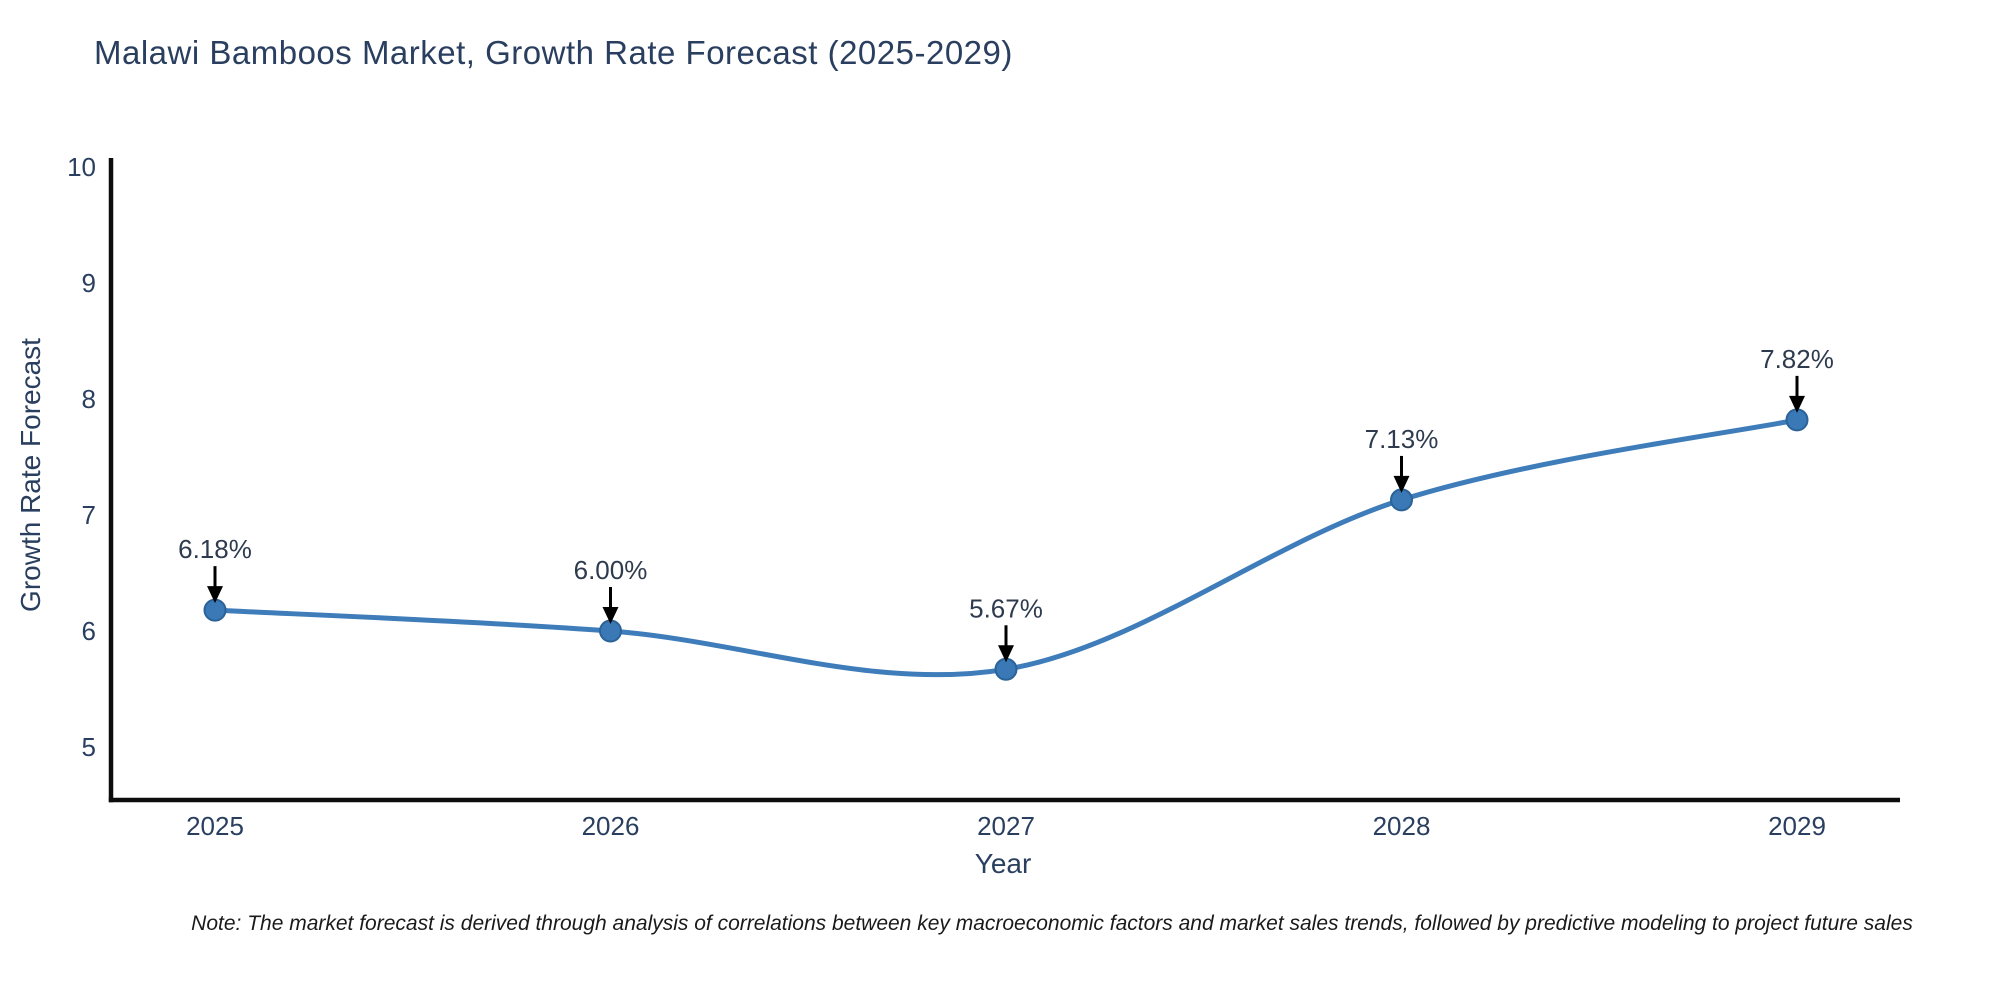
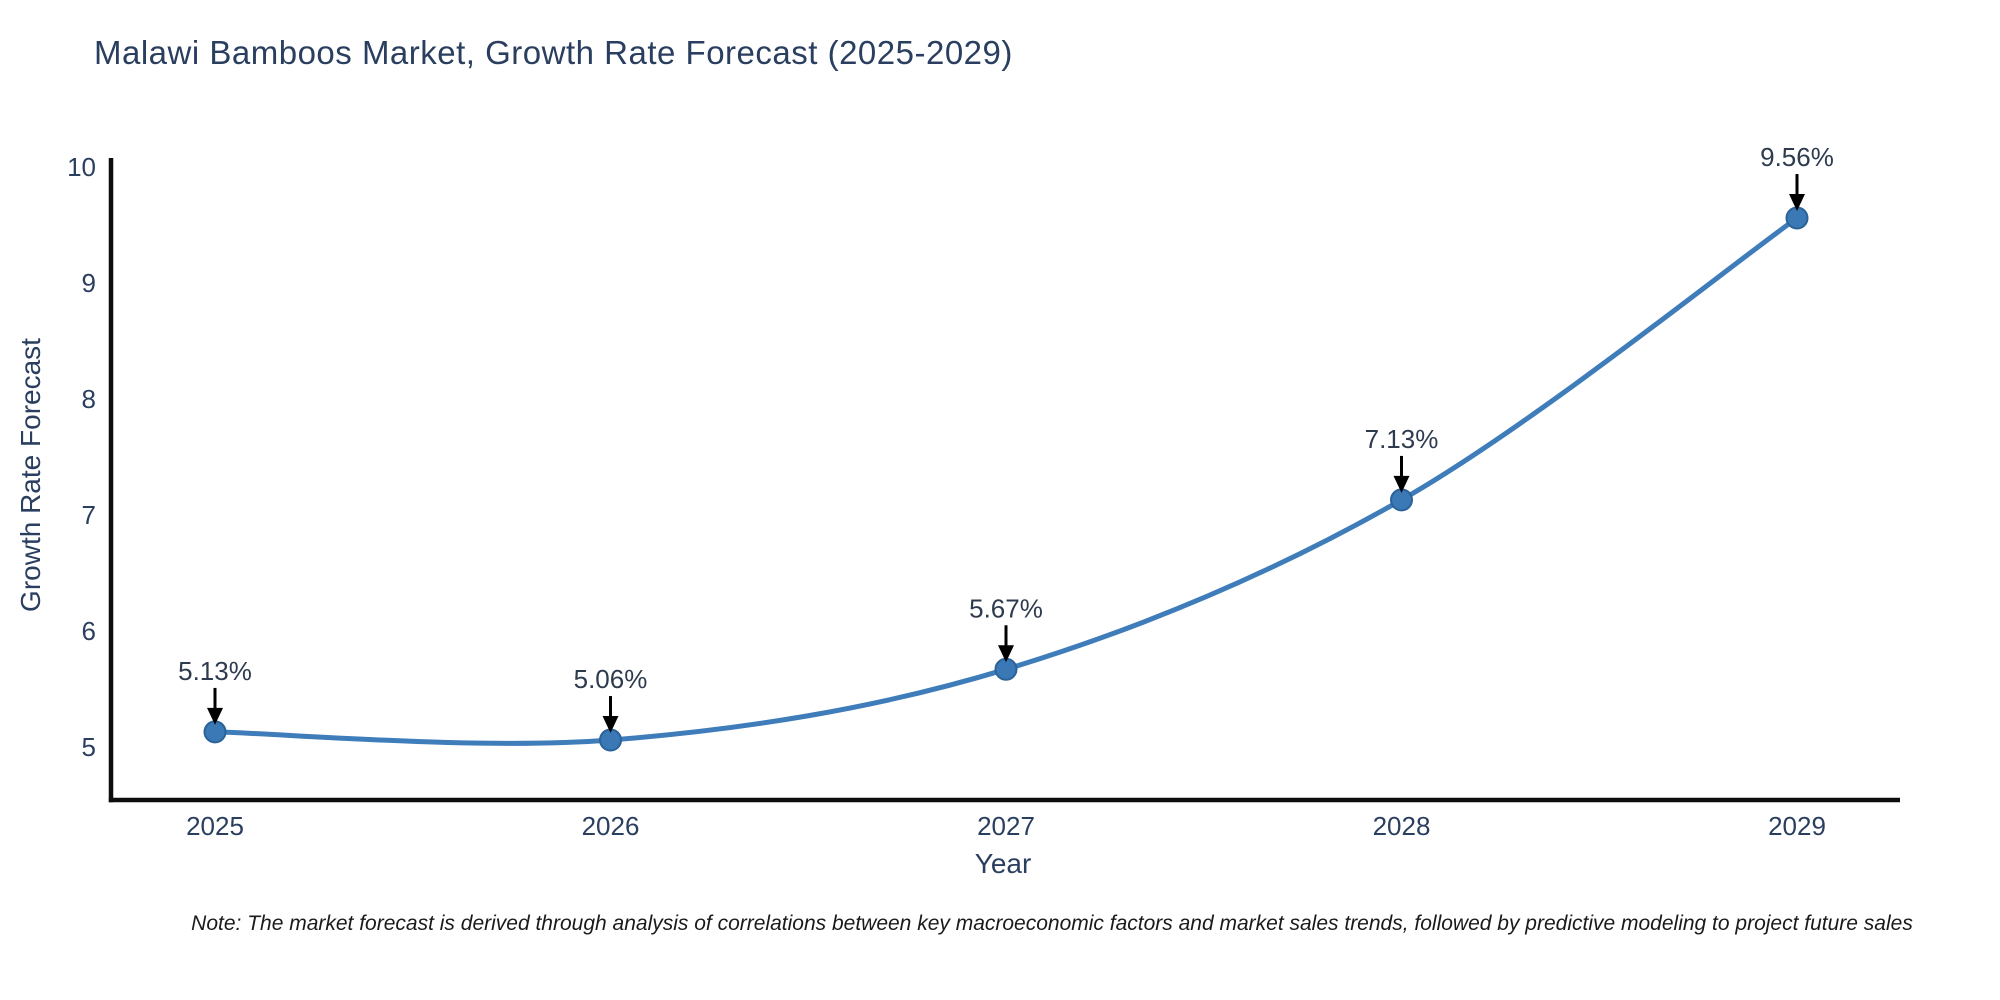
2025: 6.18% -> 5.13%
2026: 6.00% -> 5.06%
2029: 7.82% -> 9.56%
